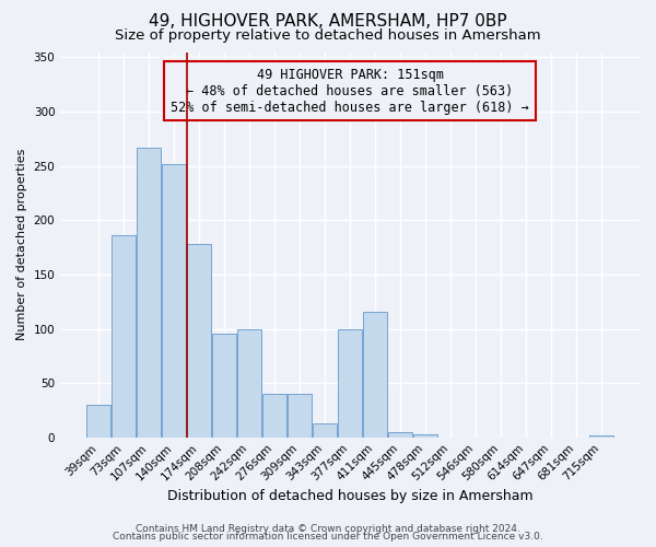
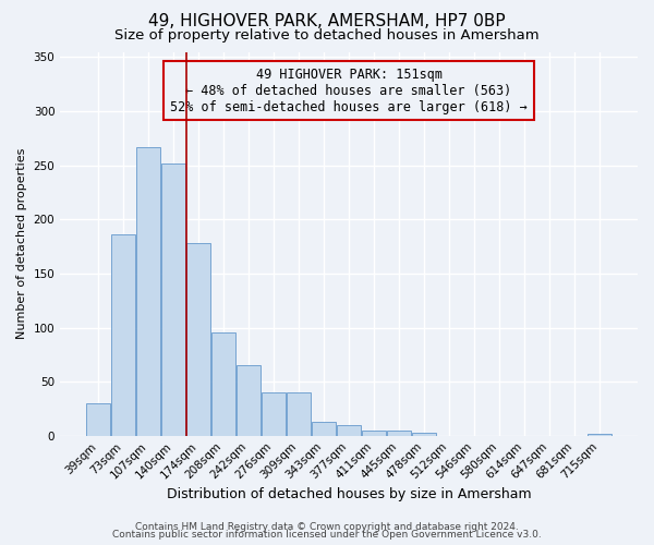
242sqm: 100 -> 65
377sqm: 100 -> 10
411sqm: 116 -> 5
